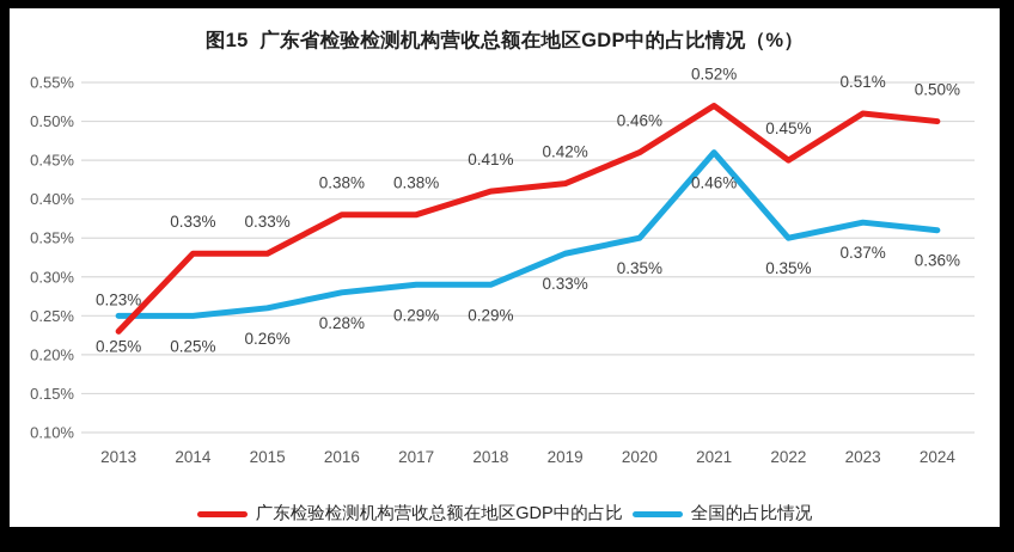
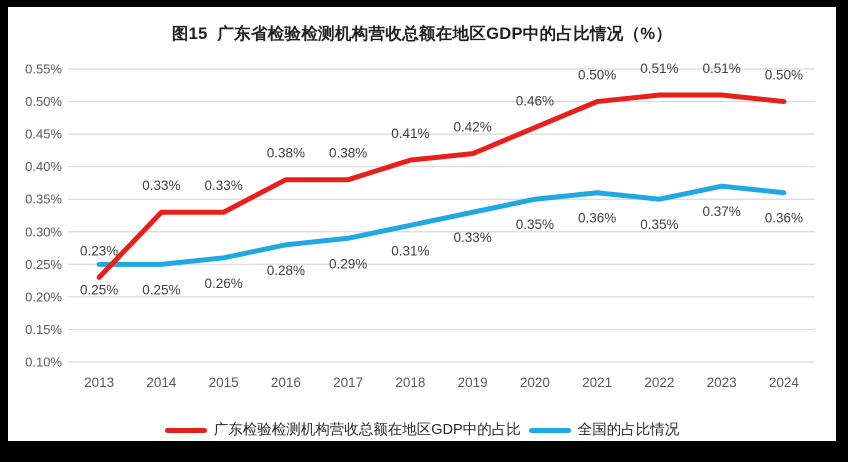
全国的占比情况/2018: 0.29% -> 0.31%
广东检验检测机构营收总额在地区GDP中的占比/2021: 0.52% -> 0.50%
全国的占比情况/2021: 0.46% -> 0.36%
广东检验检测机构营收总额在地区GDP中的占比/2022: 0.45% -> 0.51%
